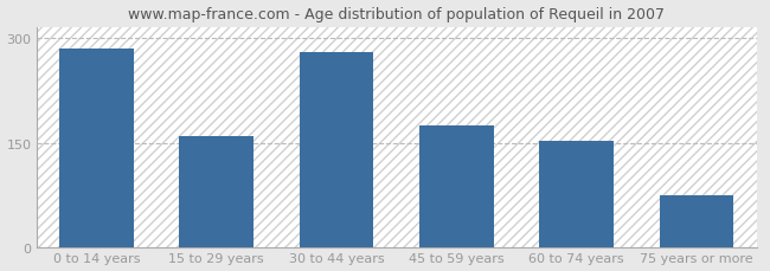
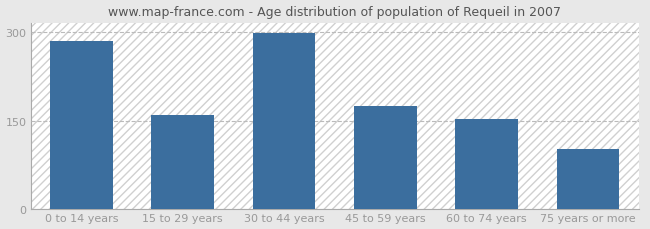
30 to 44 years: 280 -> 298
75 years or more: 75 -> 102
